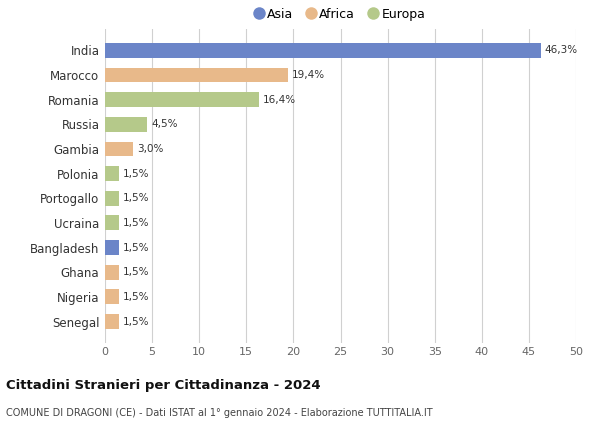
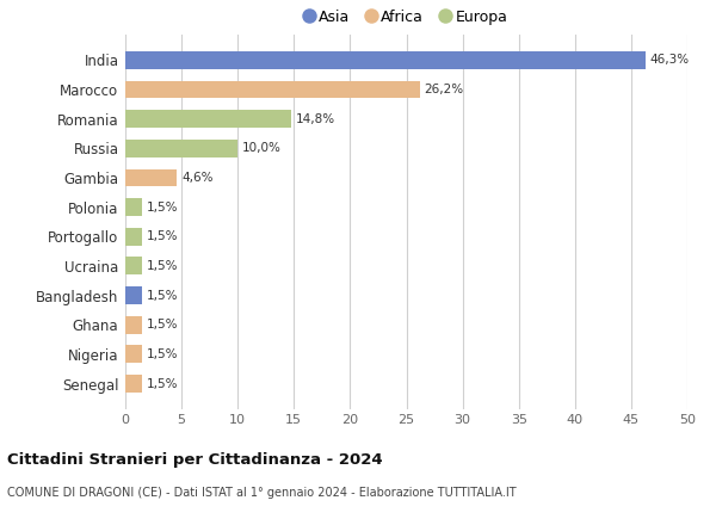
Marocco: 19,4% -> 26,2%
Romania: 16,4% -> 14,8%
Russia: 4,5% -> 10,0%
Gambia: 3,0% -> 4,6%
